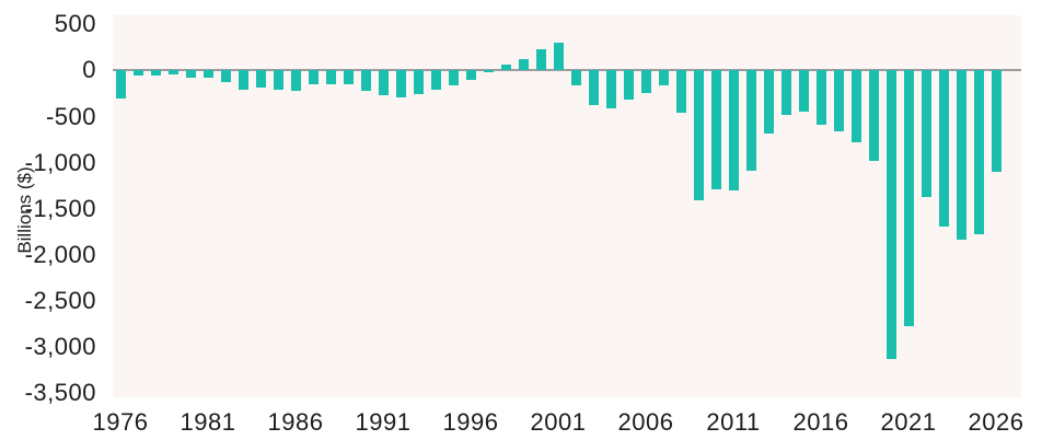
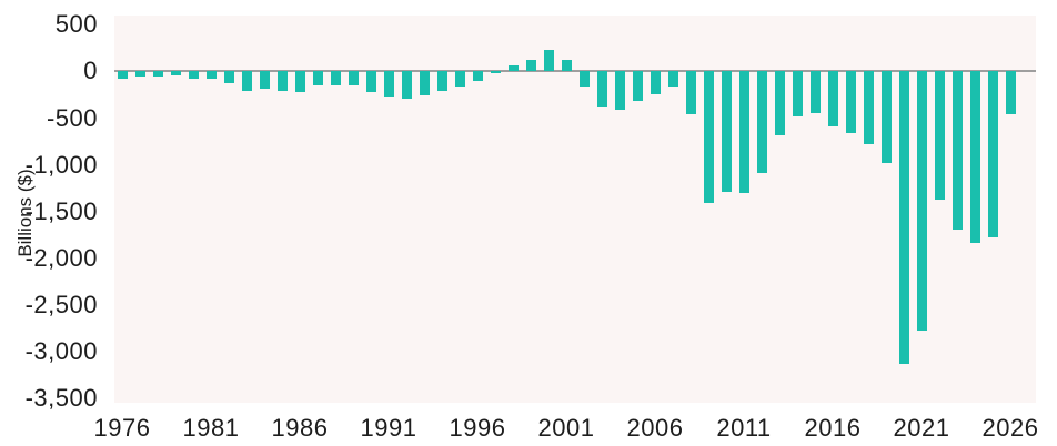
1976: -300 -> -100
2001: 300 -> 100
2026: -1100 -> -500
